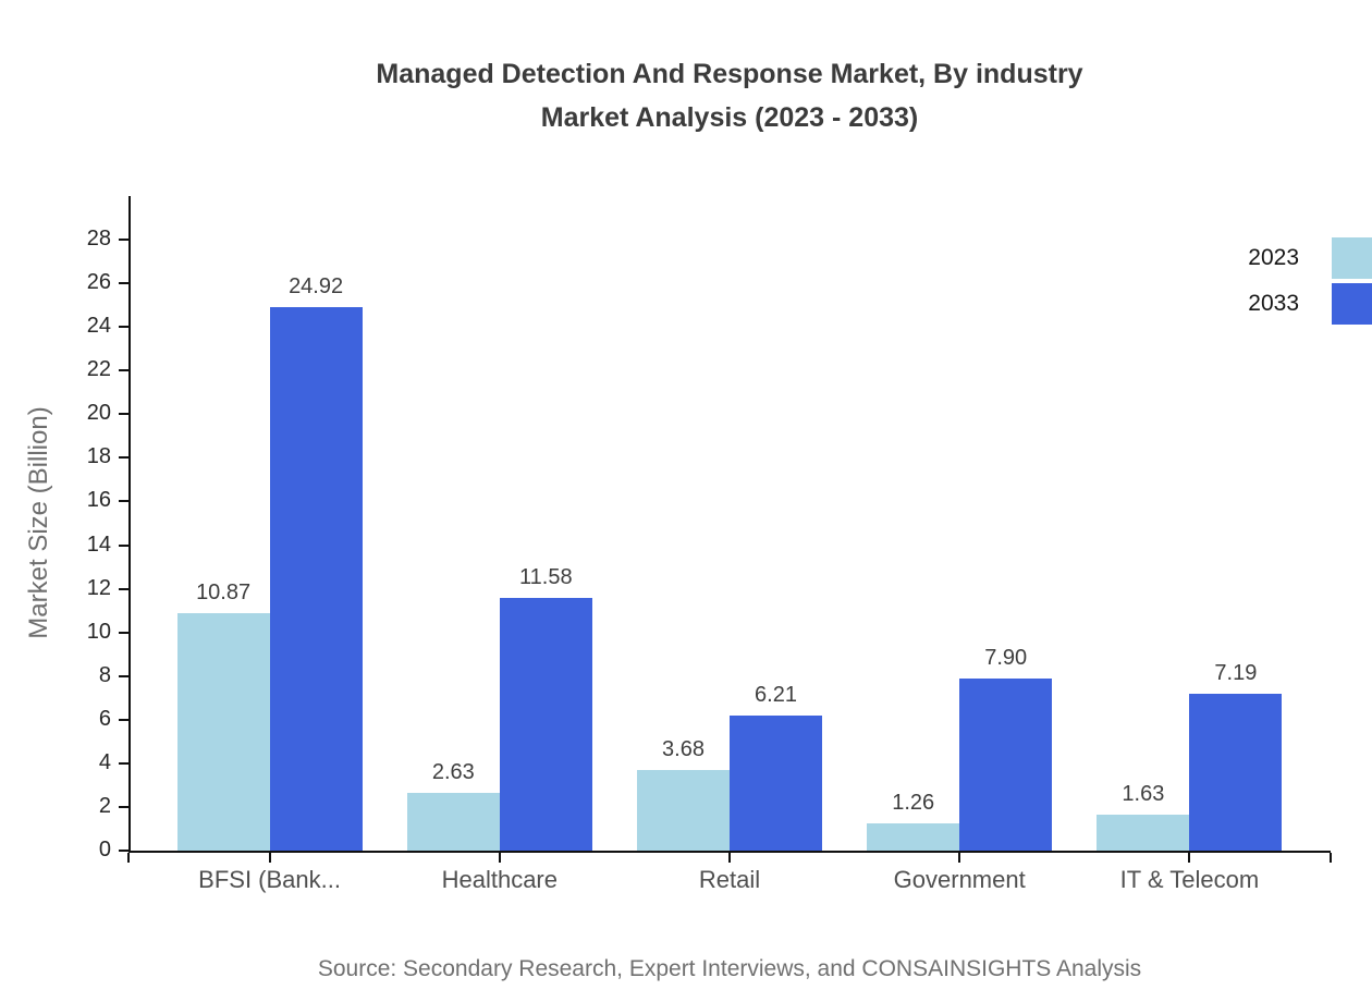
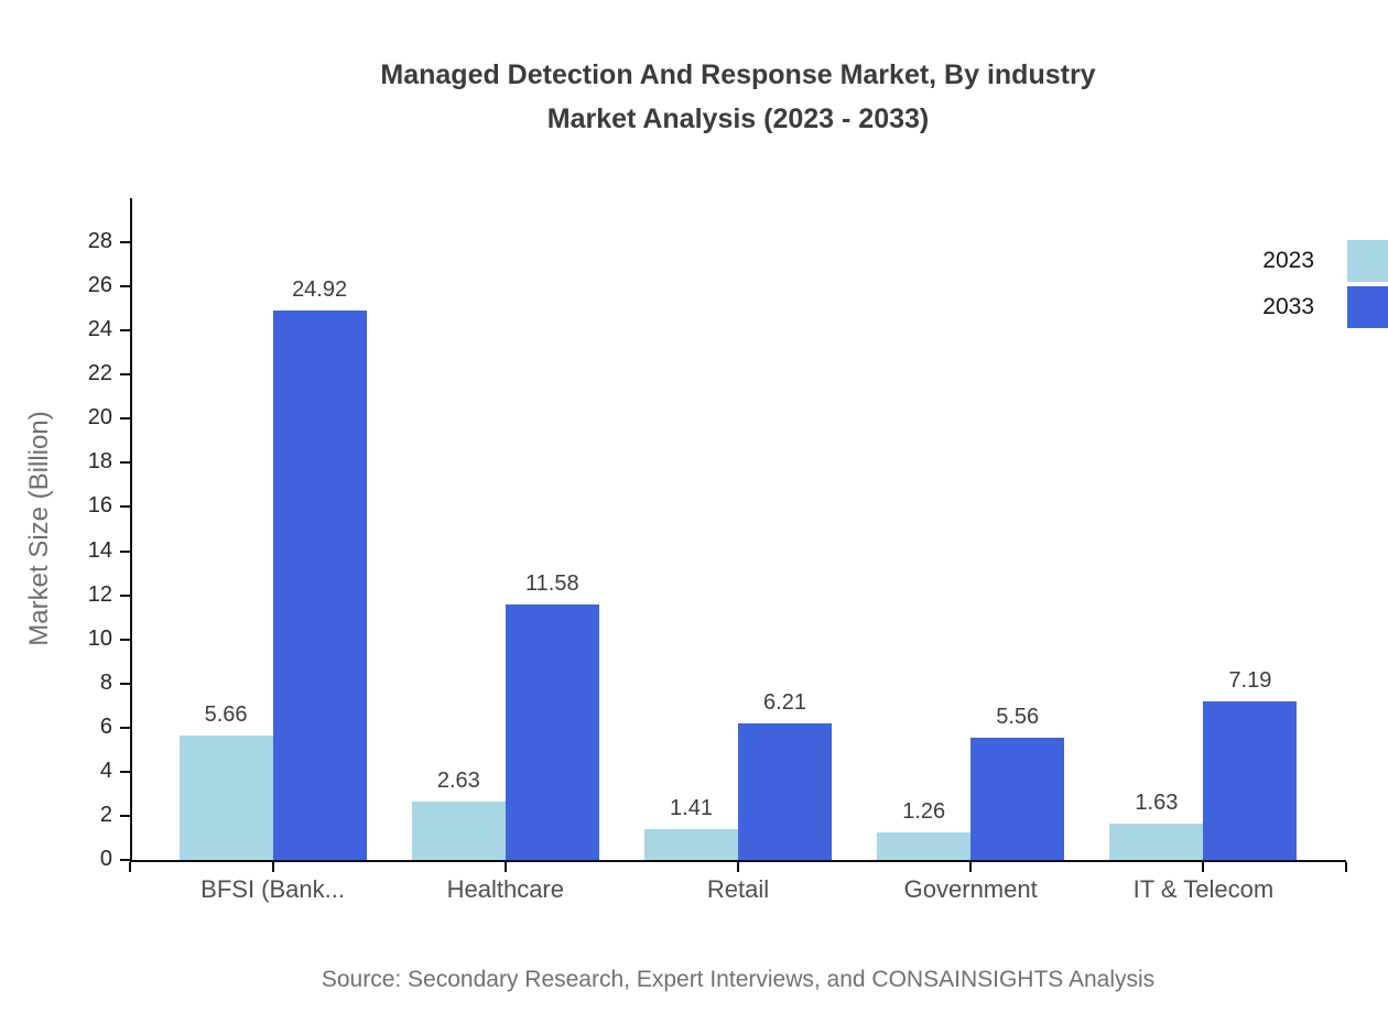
2023/BFSI (Bank...: 10.87 -> 5.66
2023/Retail: 3.68 -> 1.41
2033/Government: 7.90 -> 5.56
